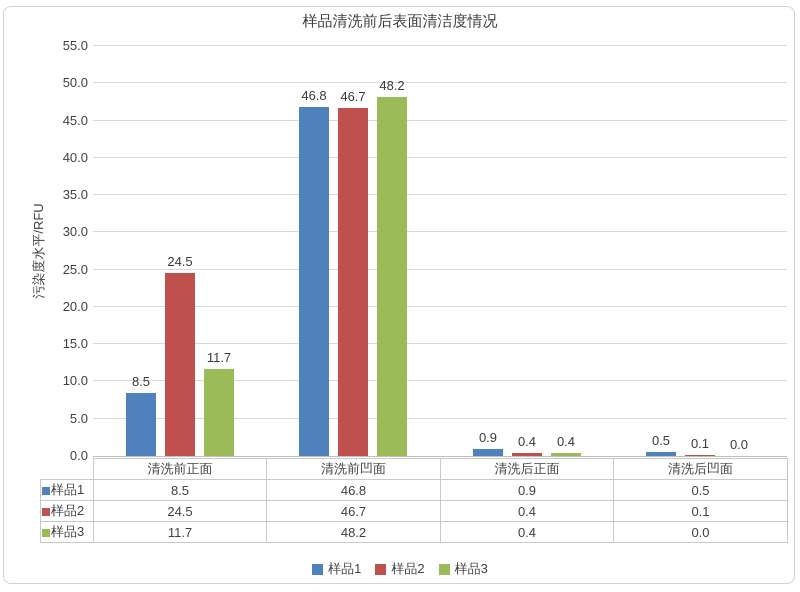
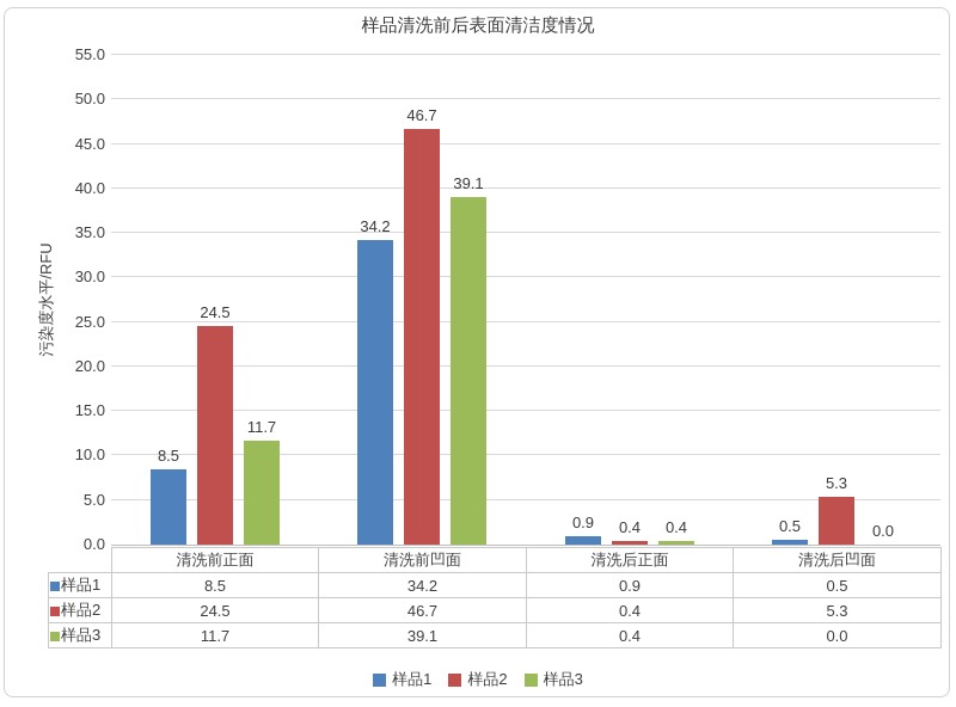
样品1/清洗前凹面: 46.8 -> 34.2
样品3/清洗前凹面: 48.2 -> 39.1
样品2/清洗后凹面: 0.1 -> 5.3
